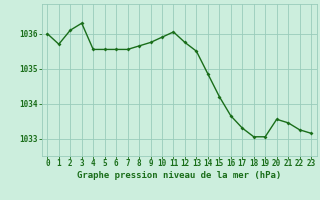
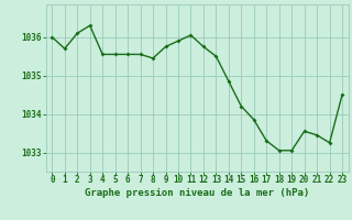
8: 1035.65 -> 1035.45
16: 1033.65 -> 1033.85
23: 1033.15 -> 1034.50
